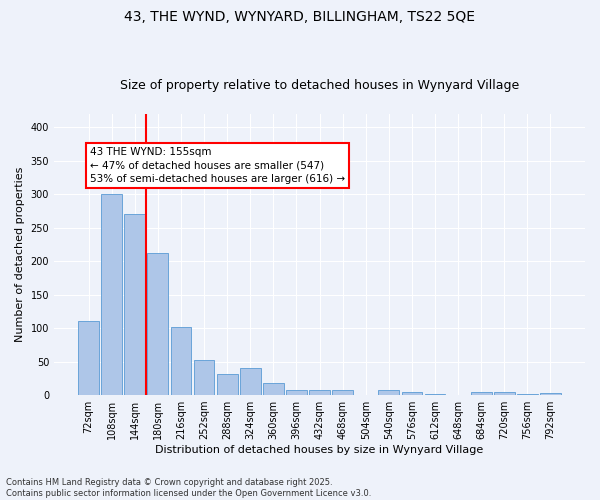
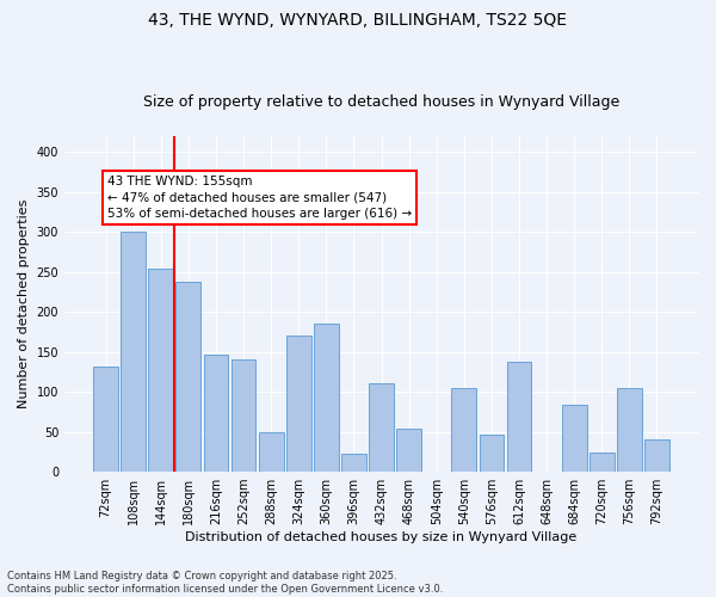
72sqm: 110 -> 132
144sqm: 270 -> 254
180sqm: 213 -> 238
216sqm: 101 -> 146
252sqm: 52 -> 140
288sqm: 32 -> 50
324sqm: 41 -> 170
360sqm: 18 -> 186
396sqm: 8 -> 22
432sqm: 8 -> 110
468sqm: 7 -> 54
540sqm: 8 -> 104
576sqm: 5 -> 46
612sqm: 2 -> 138
684sqm: 5 -> 84
720sqm: 5 -> 24
756sqm: 1 -> 104
792sqm: 3 -> 40
